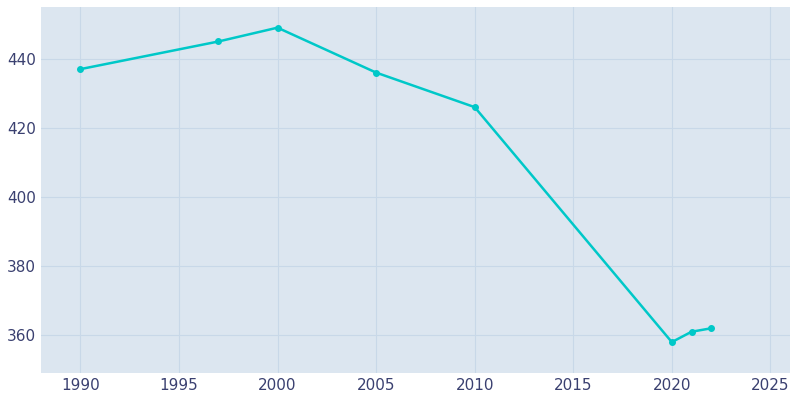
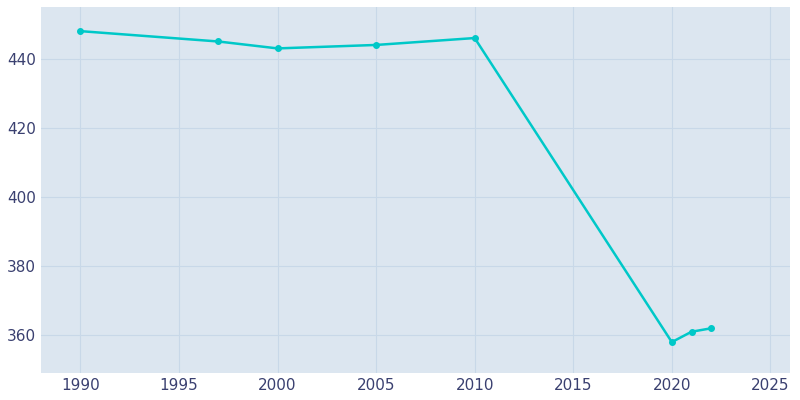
1990: 437 -> 448
2000: 449 -> 443
2005: 436 -> 444
2010: 426 -> 446
